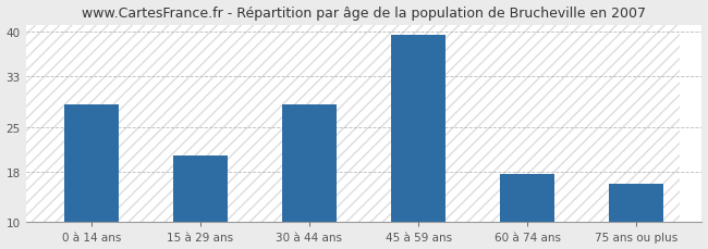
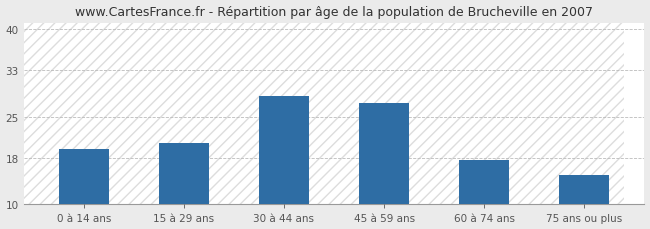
0 à 14 ans: 28.5 -> 19.4
45 à 59 ans: 39.5 -> 27.4
75 ans ou plus: 16.0 -> 15.0
